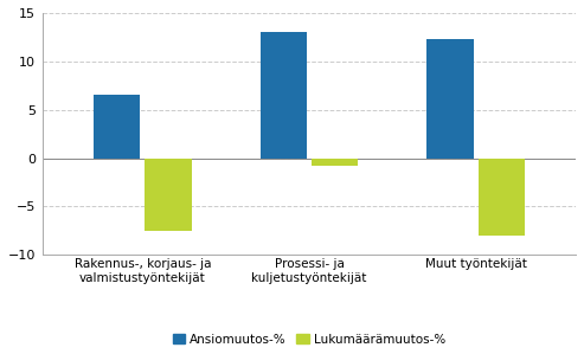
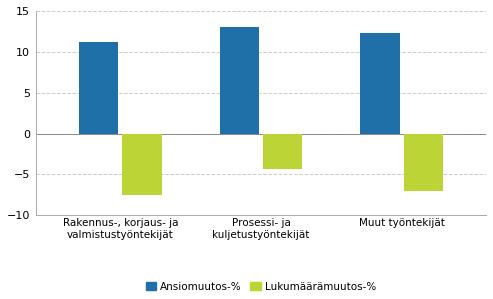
Ansiomuutos-%/Rakennus-, korjaus- ja valmistustyöntekijät: 6.6 -> 11.2
Lukumäärämuutos-%/Prosessi- ja kuljetustyöntekijät: -0.8 -> -4.3
Lukumäärämuutos-%/Muut työntekijät: -8.0 -> -7.0
